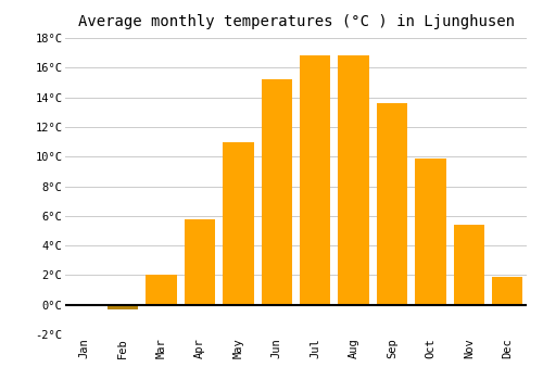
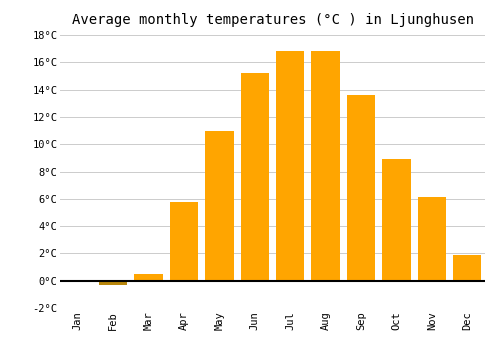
Mar: 2.0°C -> 0.5°C
Oct: 9.9°C -> 8.9°C
Nov: 5.4°C -> 6.1°C
